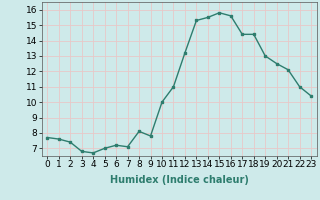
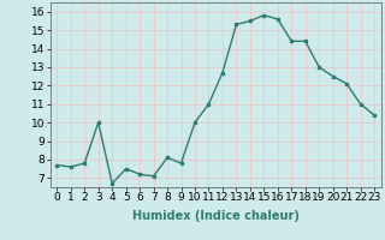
2: 7.4 -> 7.8
3: 6.8 -> 10.0
5: 7.0 -> 7.5
12: 13.2 -> 12.7
